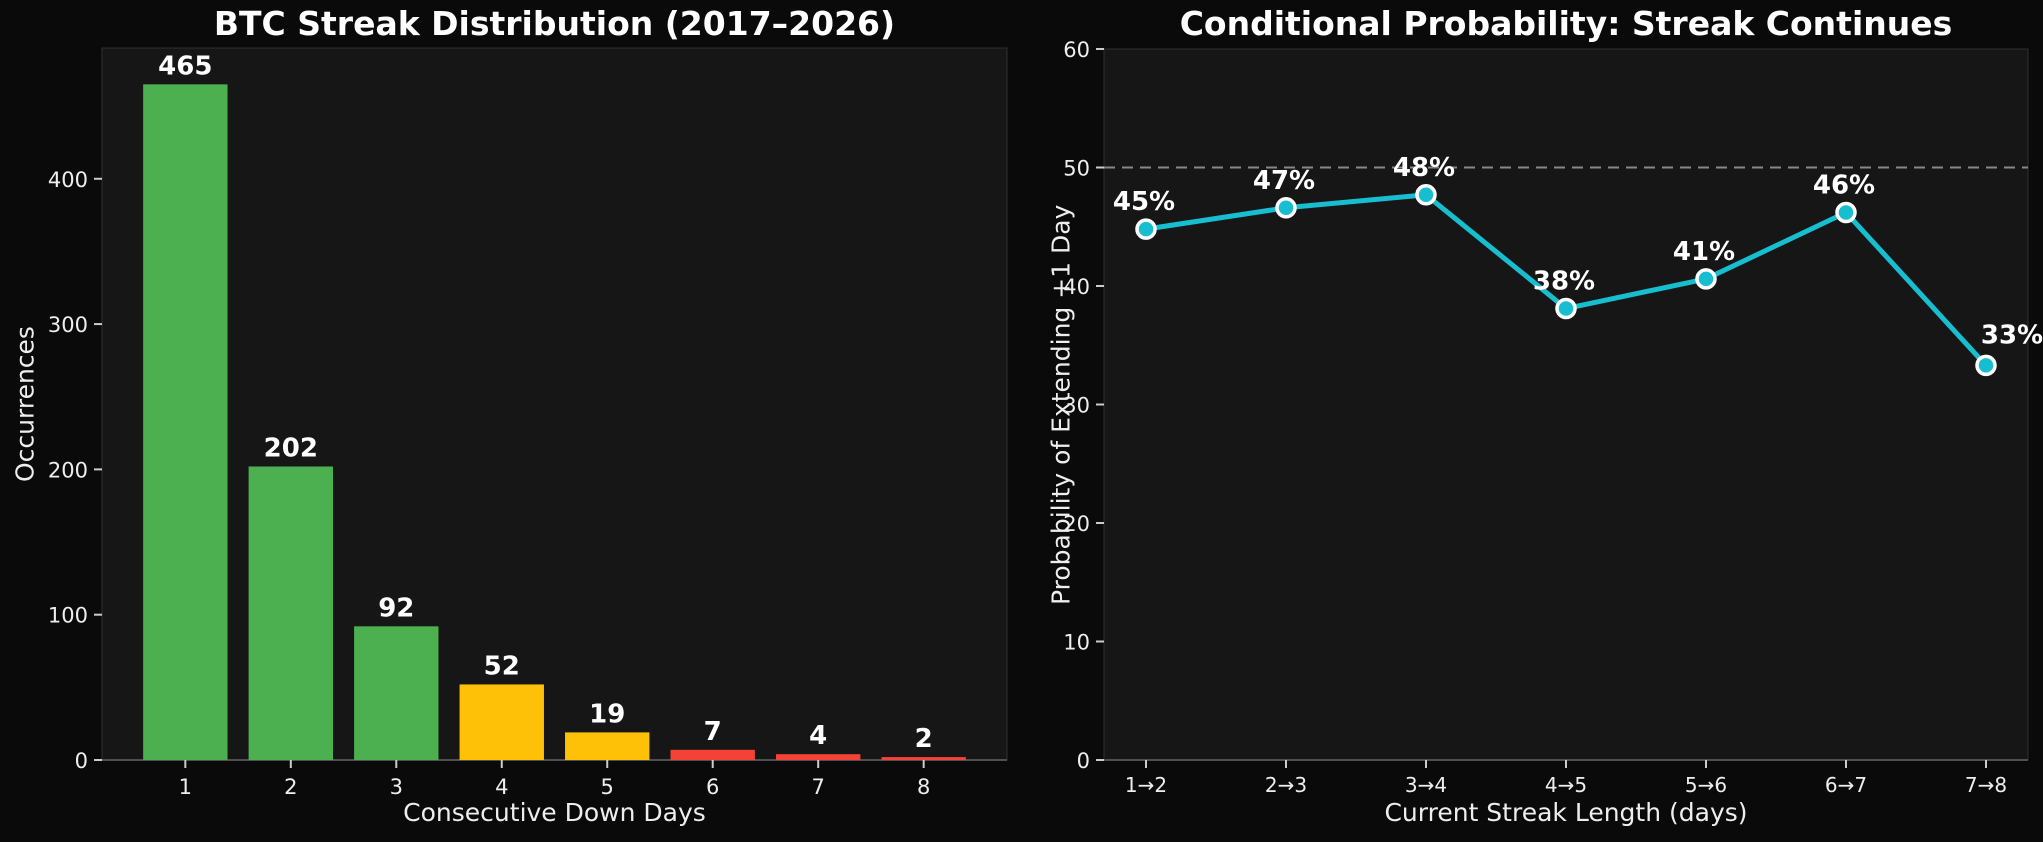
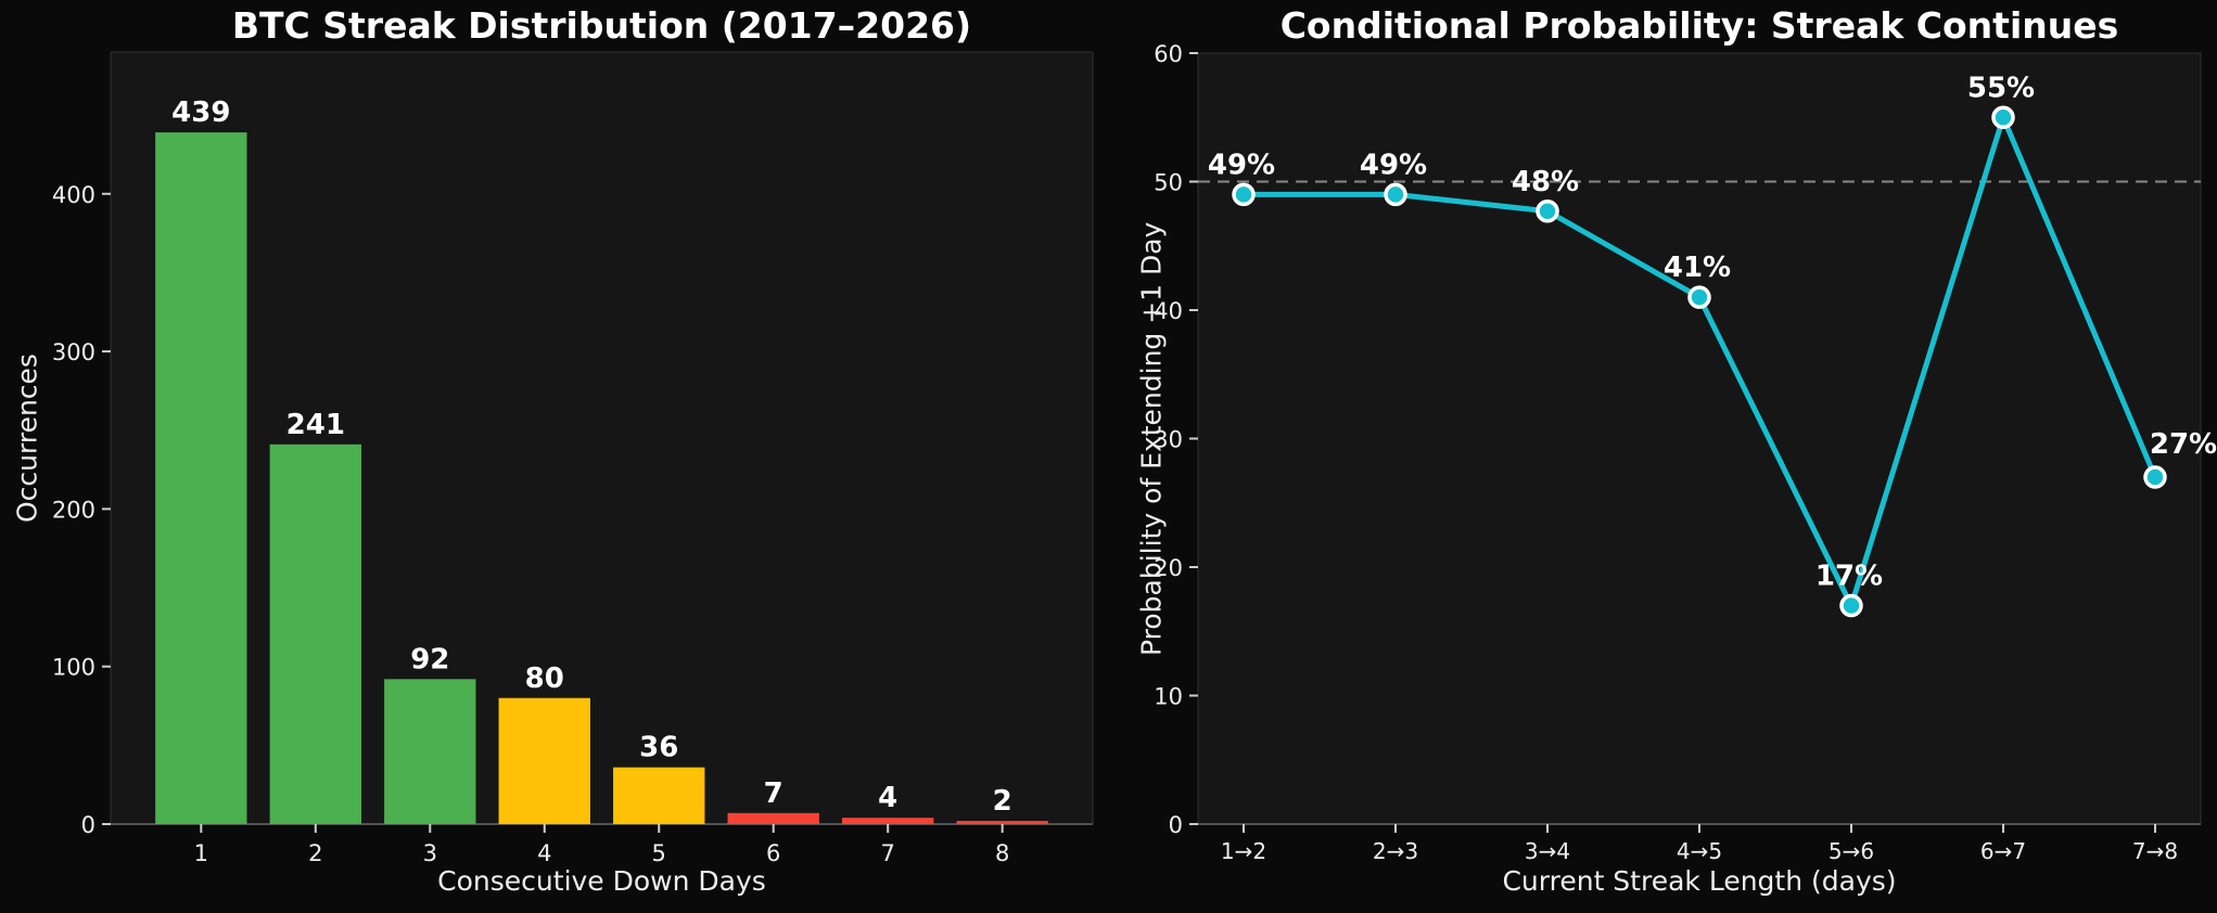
BTC Streak Distribution (2017–2026)/1: 465 -> 439
BTC Streak Distribution (2017–2026)/2: 202 -> 241
BTC Streak Distribution (2017–2026)/4: 52 -> 80
BTC Streak Distribution (2017–2026)/5: 19 -> 36
Conditional Probability: Streak Continues/1→2: 45% -> 49%
Conditional Probability: Streak Continues/2→3: 47% -> 49%
Conditional Probability: Streak Continues/4→5: 38% -> 41%
Conditional Probability: Streak Continues/5→6: 41% -> 17%
Conditional Probability: Streak Continues/6→7: 46% -> 55%
Conditional Probability: Streak Continues/7→8: 33% -> 27%
